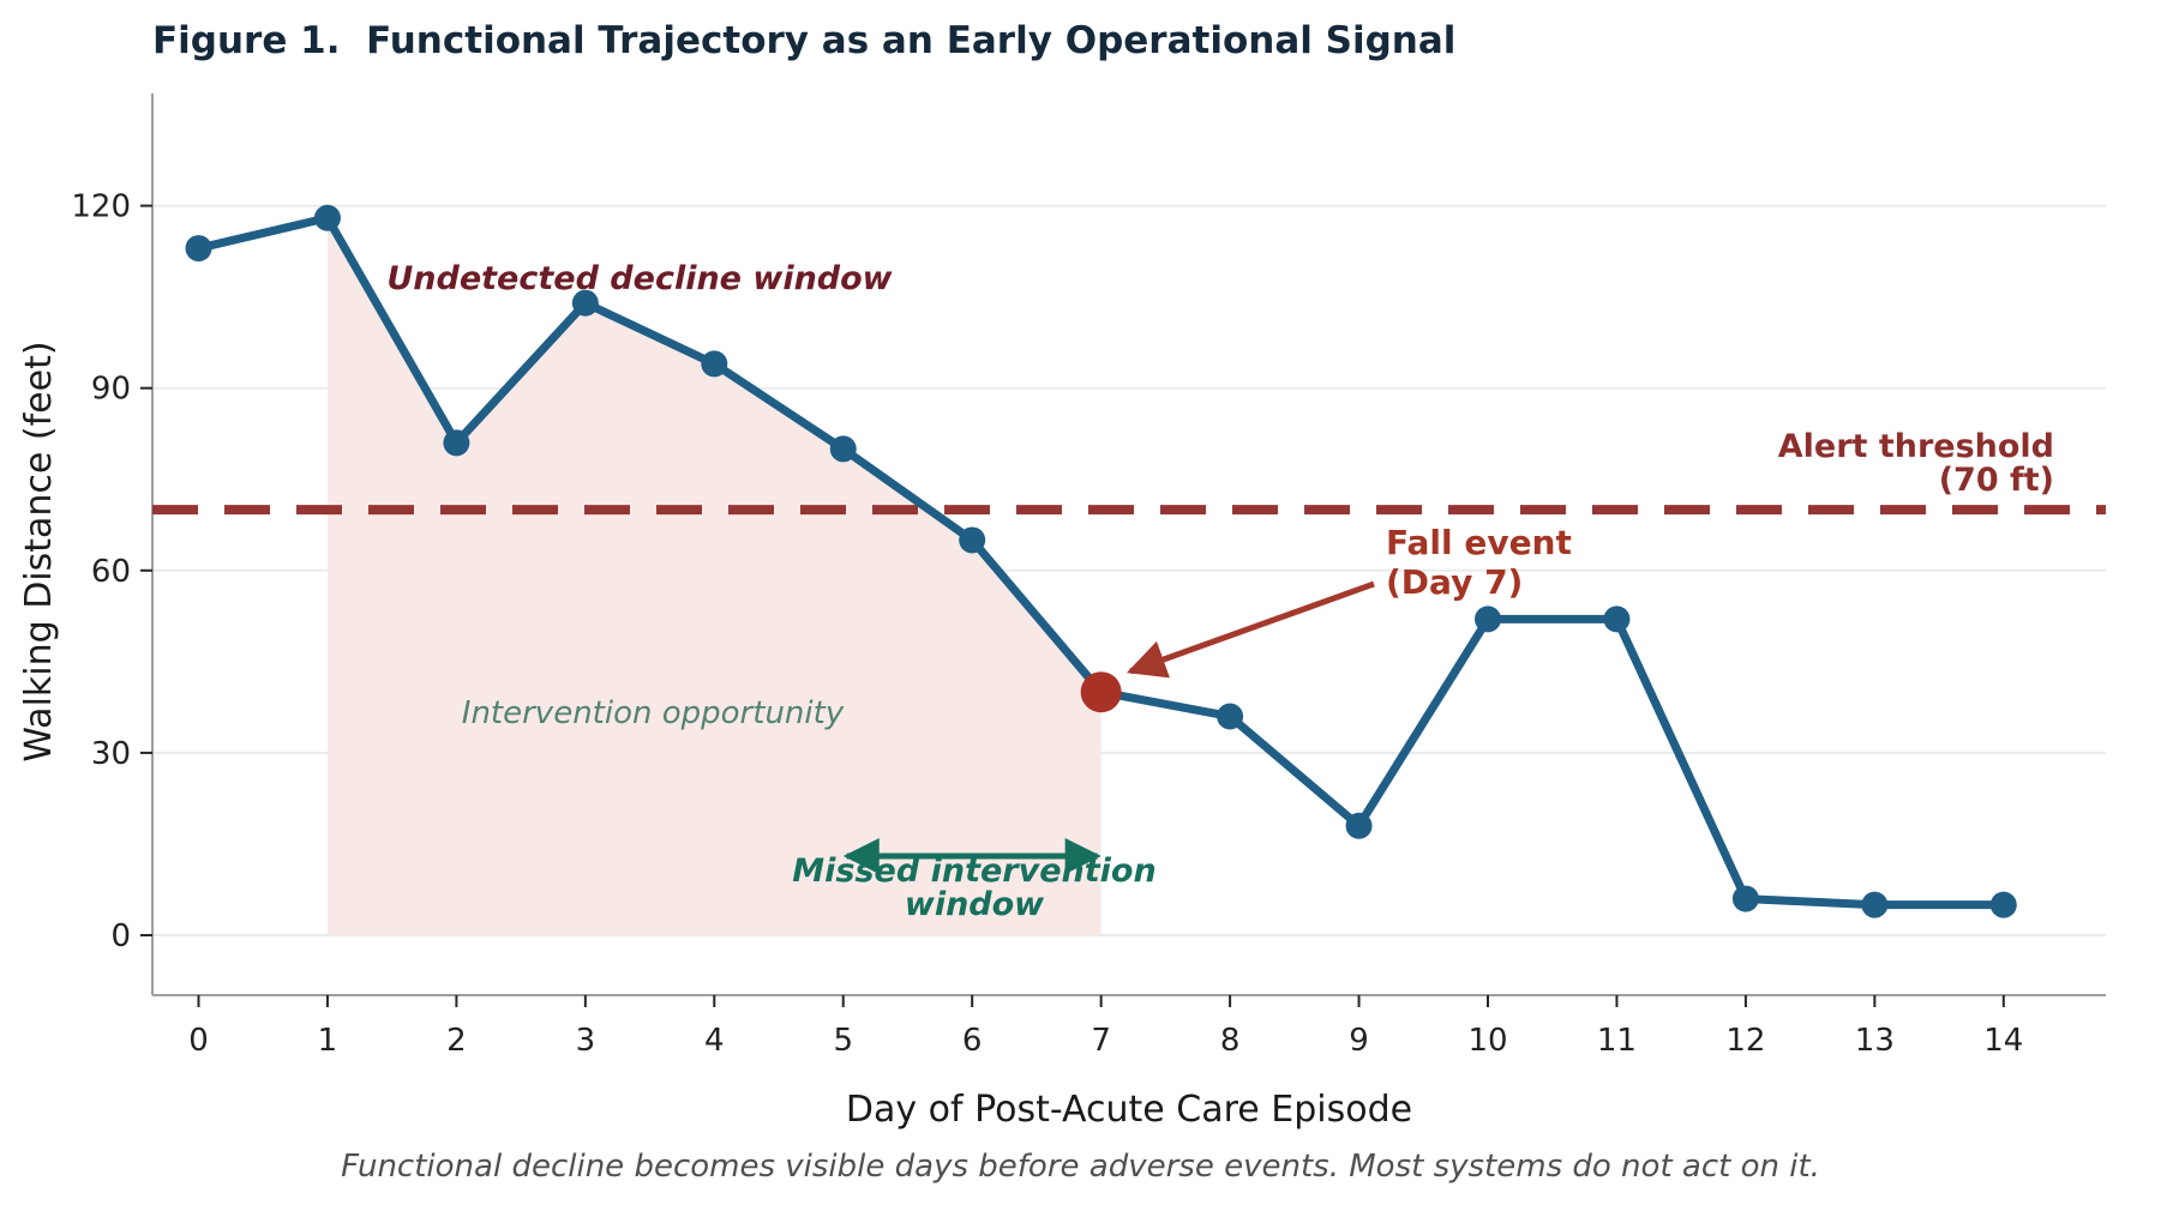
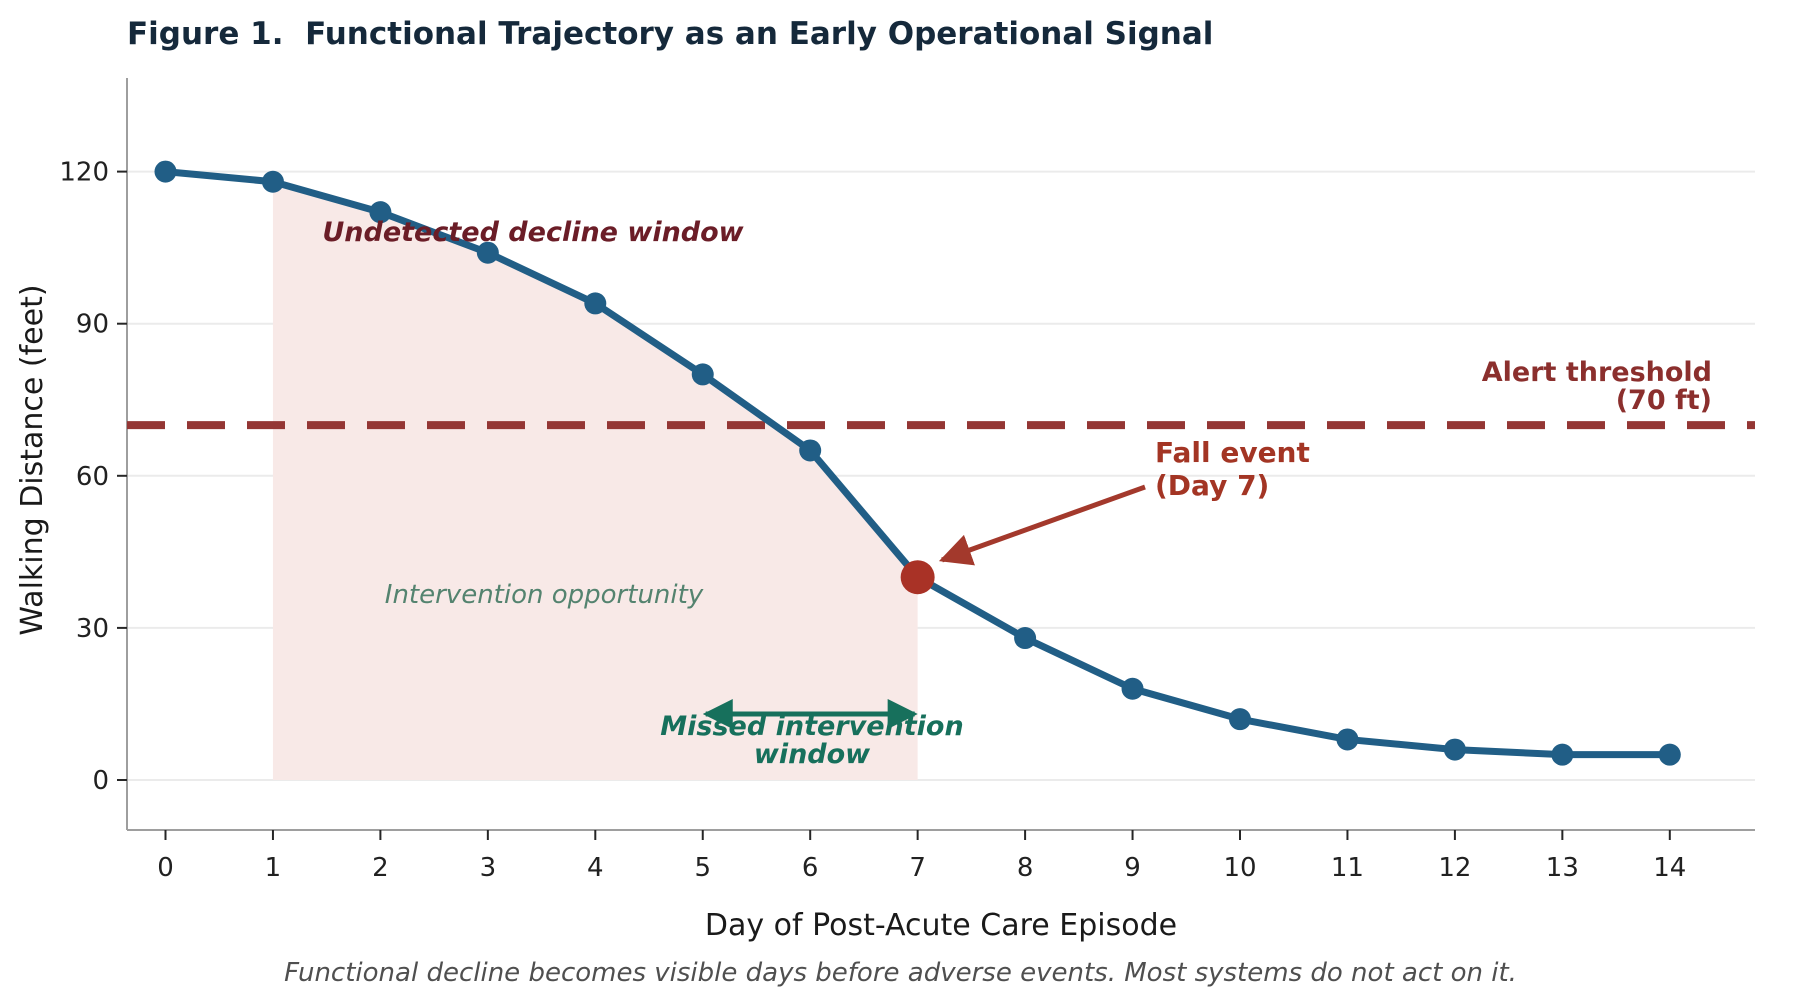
0: 113 -> 120
2: 81 -> 112
8: 36 -> 28
10: 52 -> 12
11: 52 -> 8
